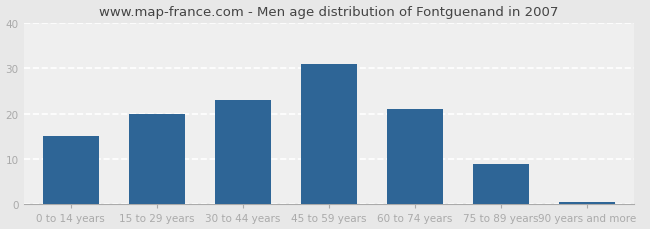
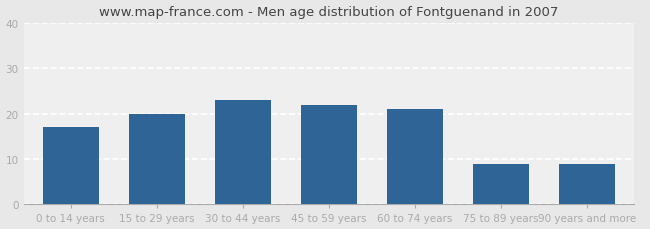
0 to 14 years: 15.0 -> 17.0
45 to 59 years: 31.0 -> 22.0
90 years and more: 0.5 -> 9.0
